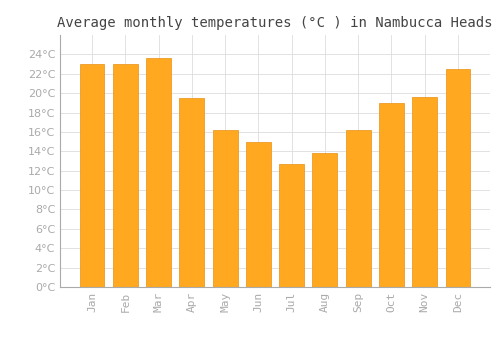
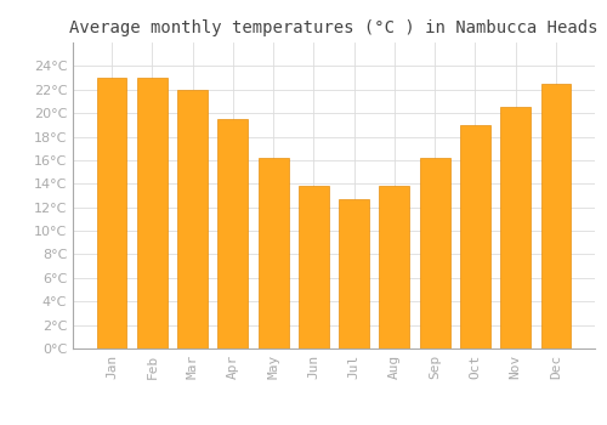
Mar: 23.6°C -> 22.0°C
Jun: 15.0°C -> 13.8°C
Nov: 19.6°C -> 20.5°C
